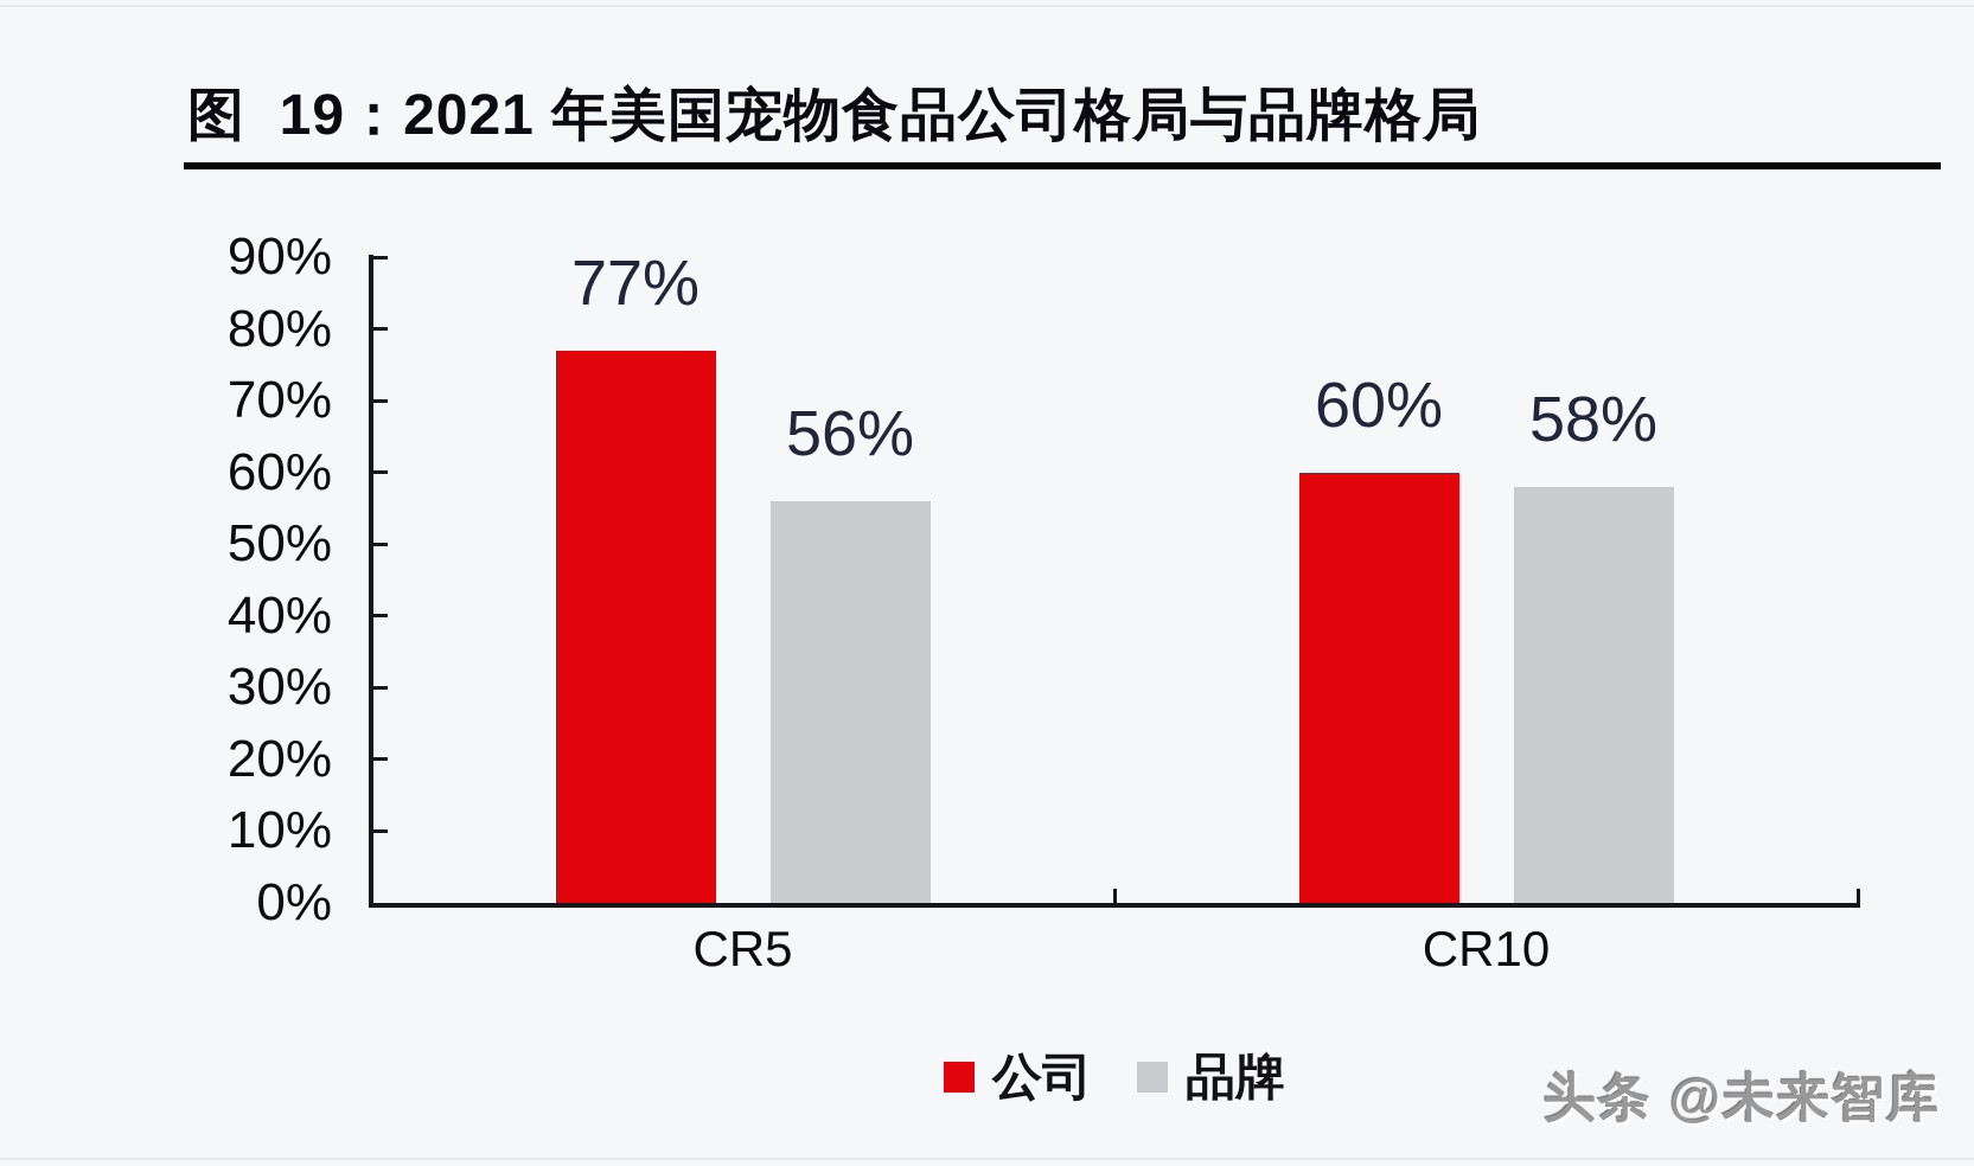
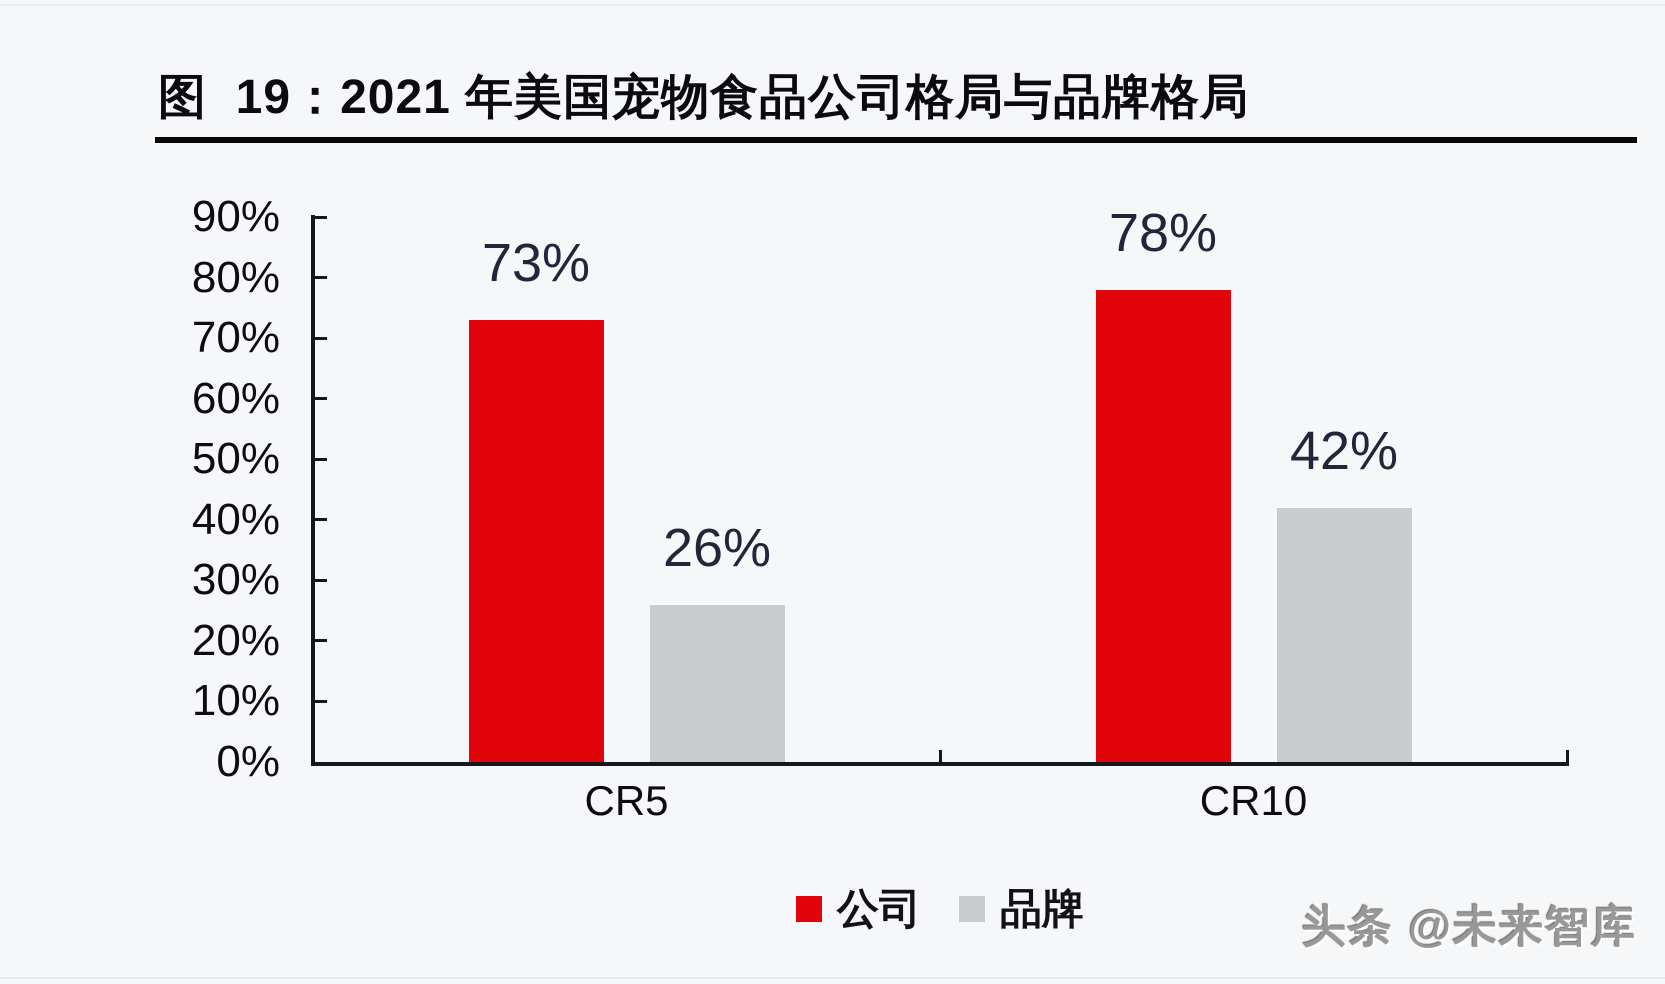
公司/CR5: 77% -> 73%
品牌/CR5: 56% -> 26%
公司/CR10: 60% -> 78%
品牌/CR10: 58% -> 42%
